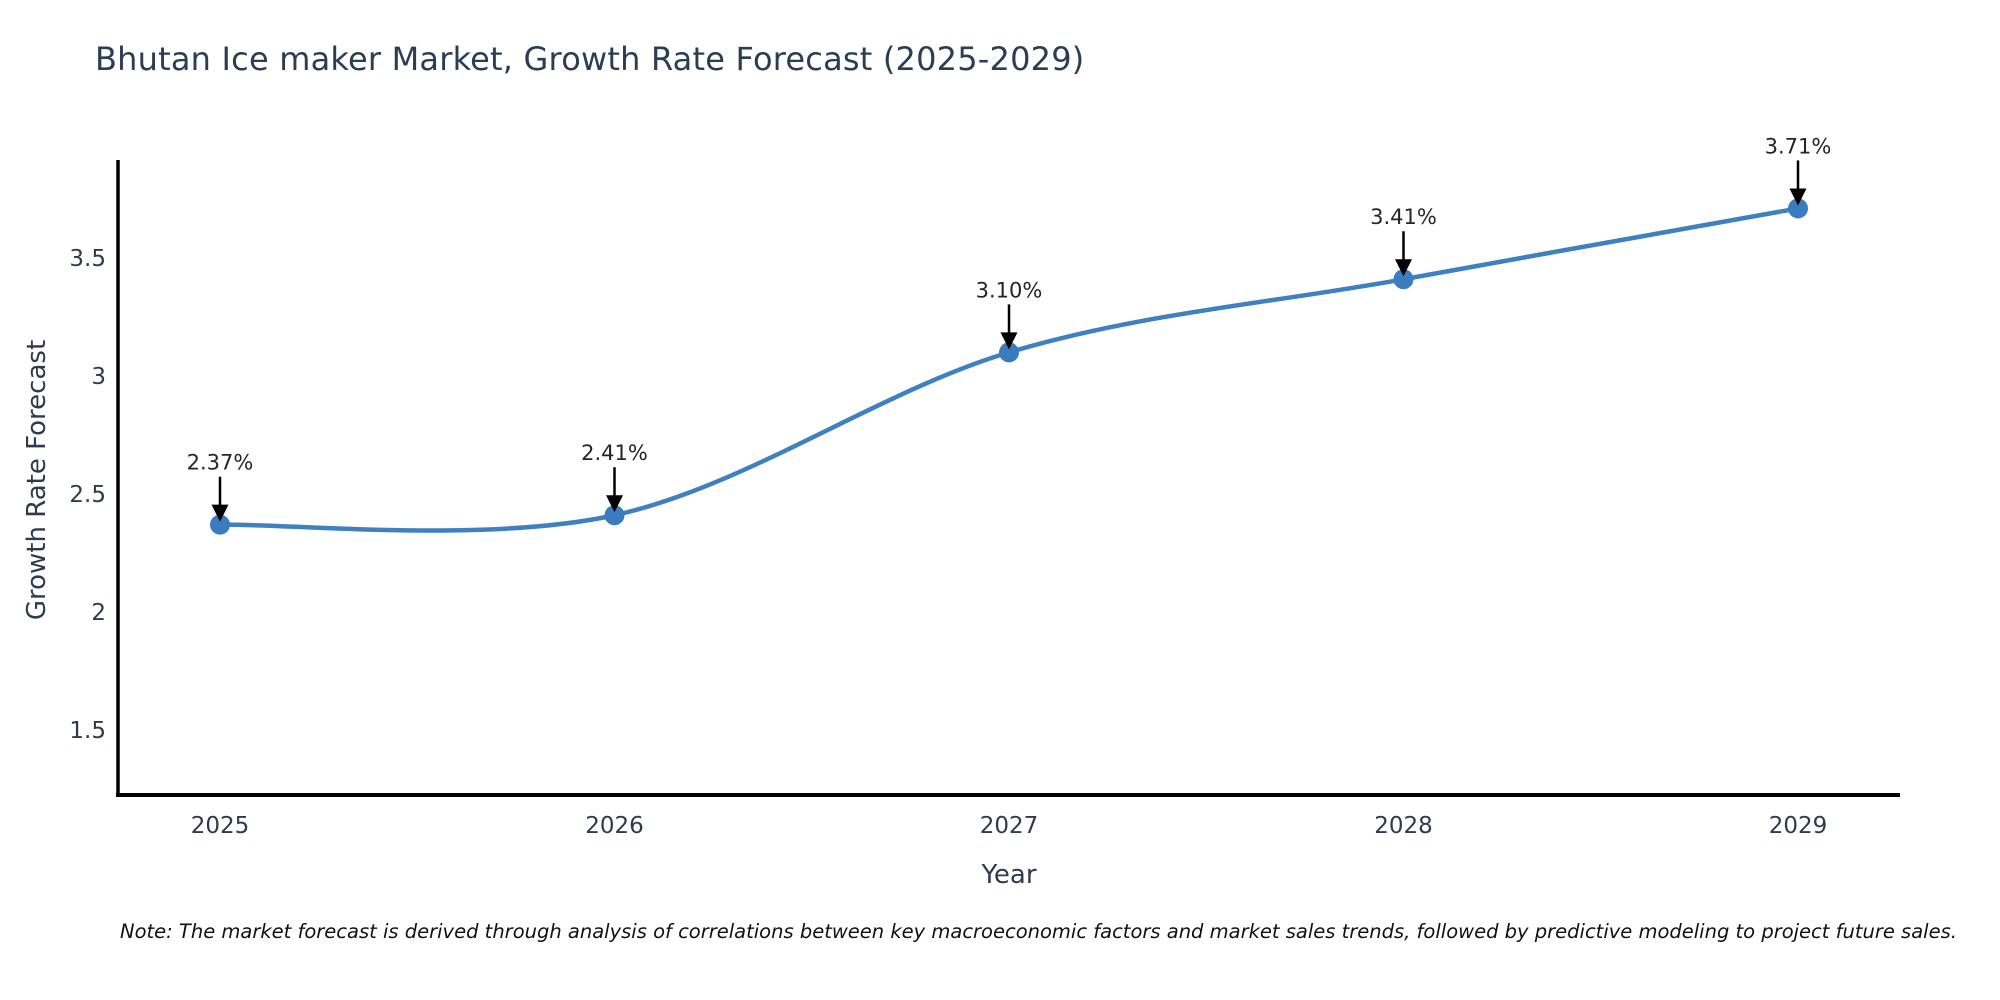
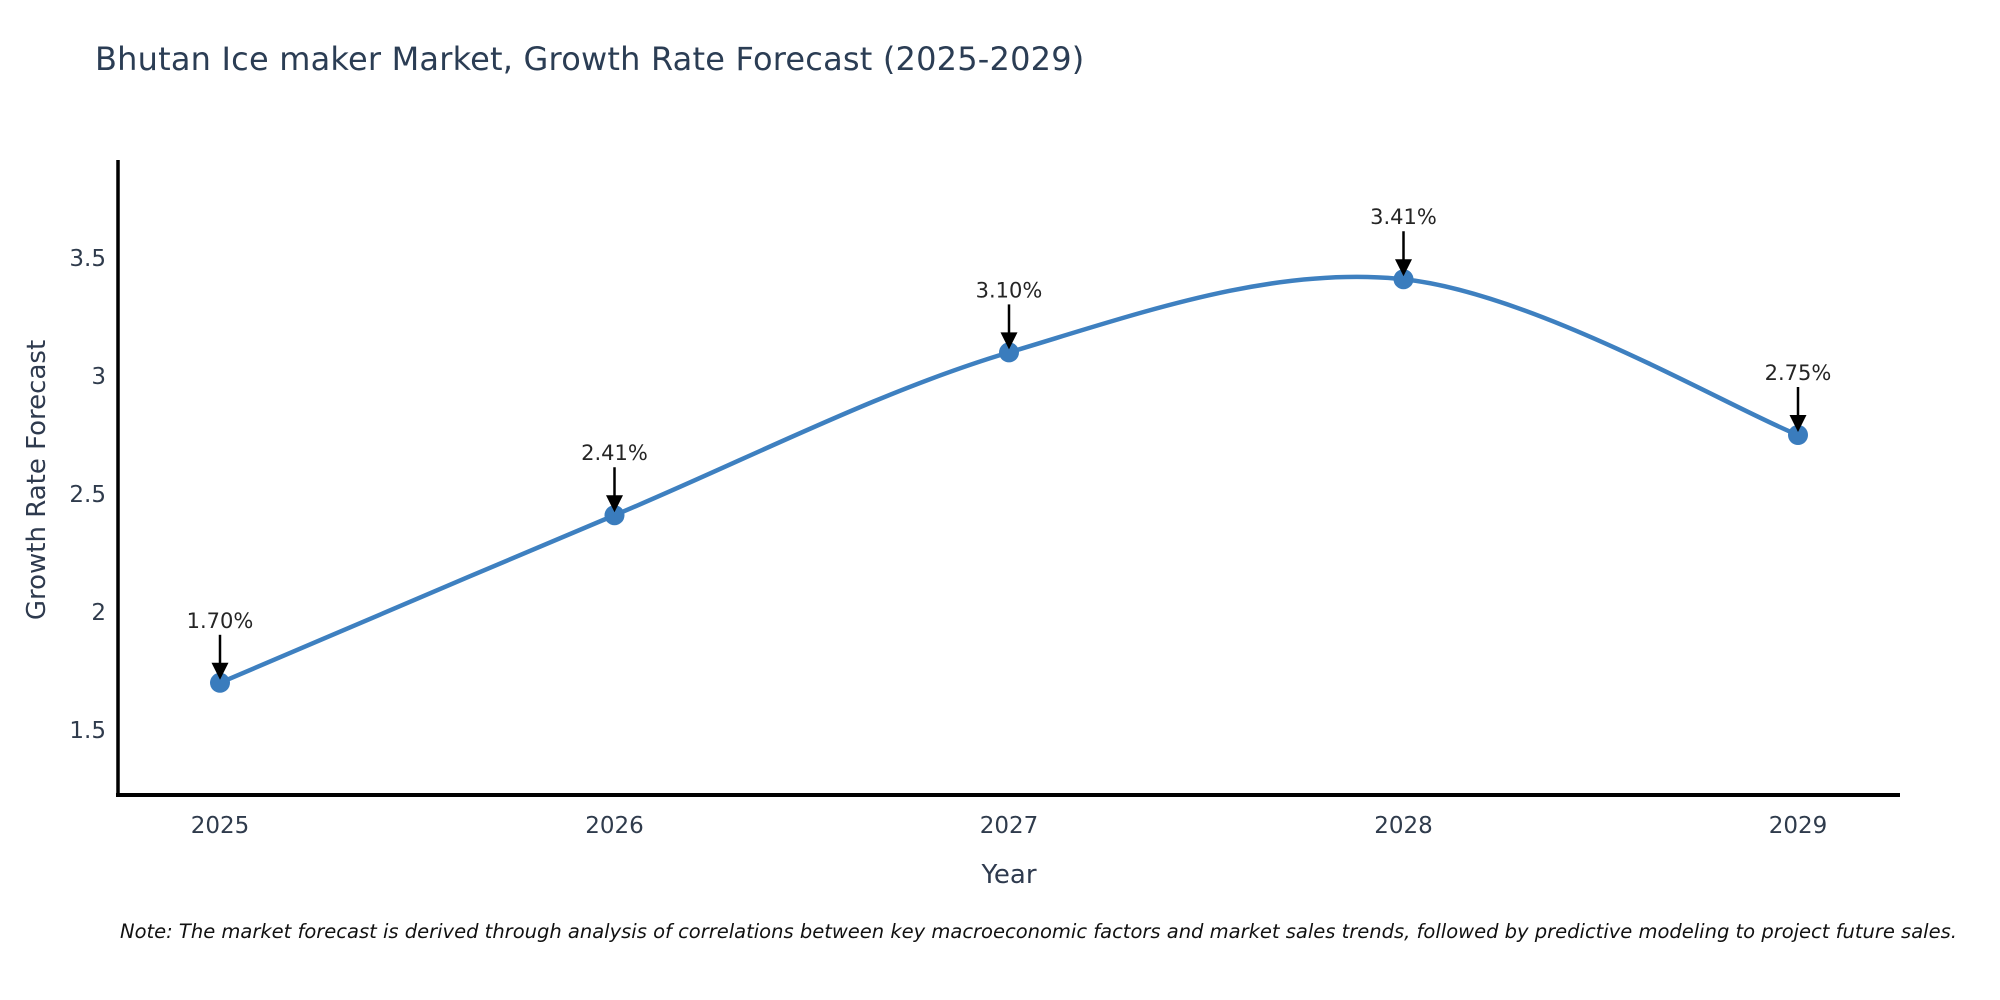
2025: 2.37% -> 1.70%
2029: 3.71% -> 2.75%
